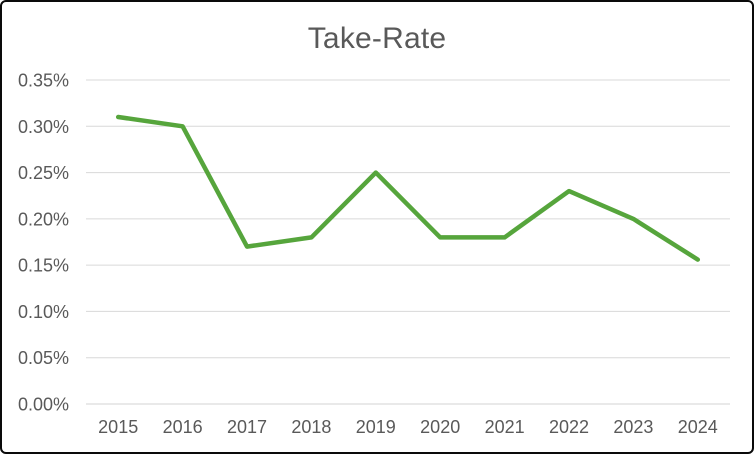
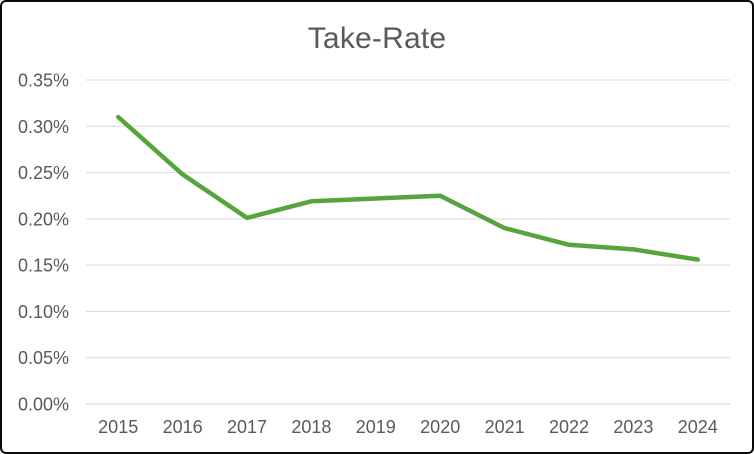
2016: 0.30% -> 0.25%
2017: 0.17% -> 0.20%
2018: 0.18% -> 0.22%
2019: 0.25% -> 0.22%
2020: 0.18% -> 0.23%
2021: 0.18% -> 0.19%
2022: 0.23% -> 0.17%
2023: 0.20% -> 0.17%
